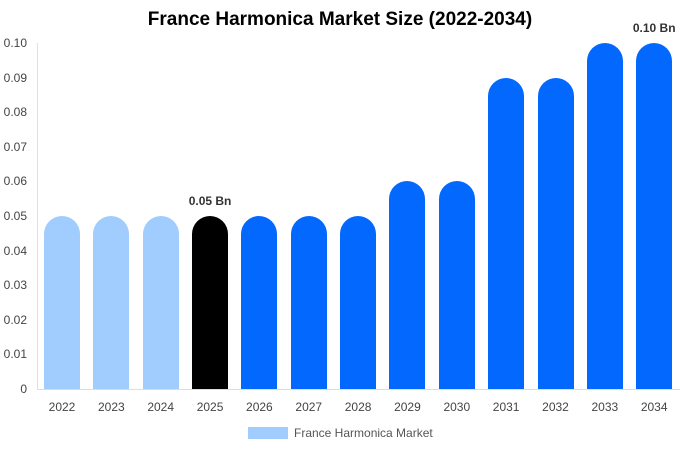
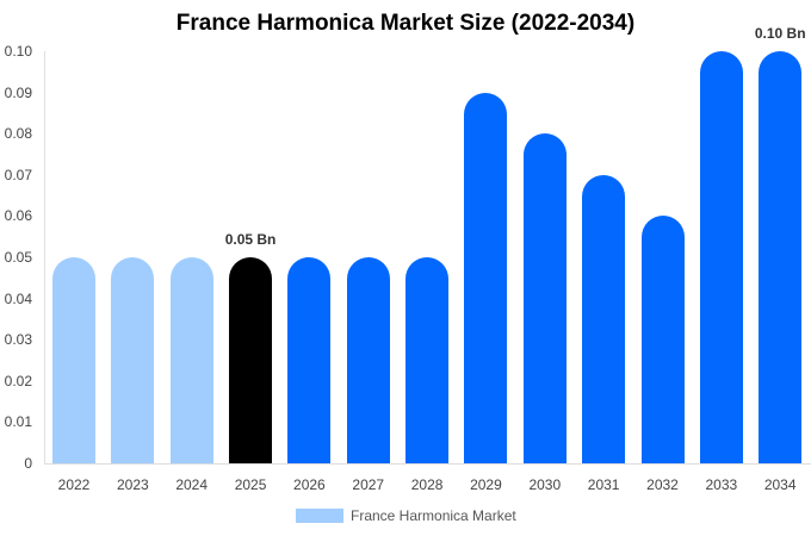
2029: 0.06 -> 0.09
2030: 0.06 -> 0.08
2031: 0.09 -> 0.07
2032: 0.09 -> 0.06
